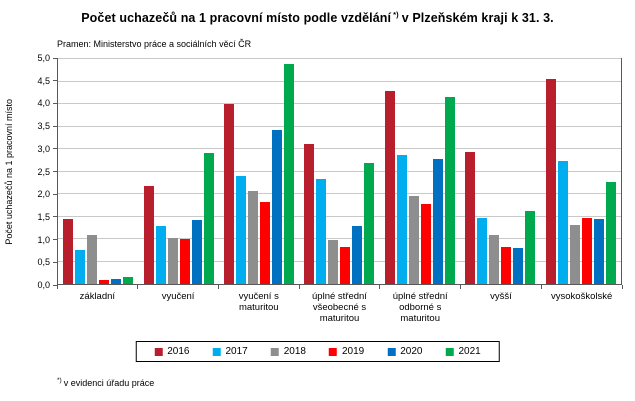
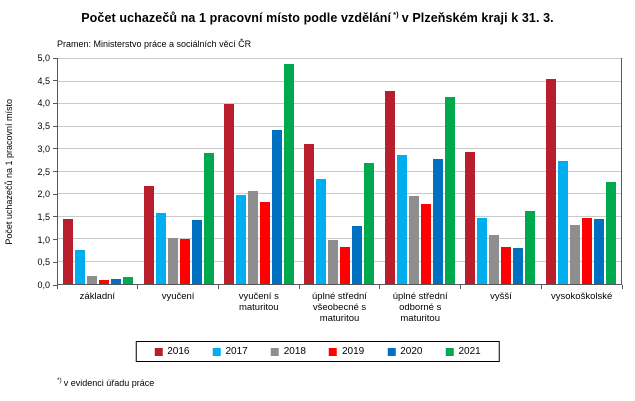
2018/základní: 1,1 -> 0,2
2017/vyučení: 1,3 -> 1,6
2017/vyučení s maturitou: 2,4 -> 2,0
